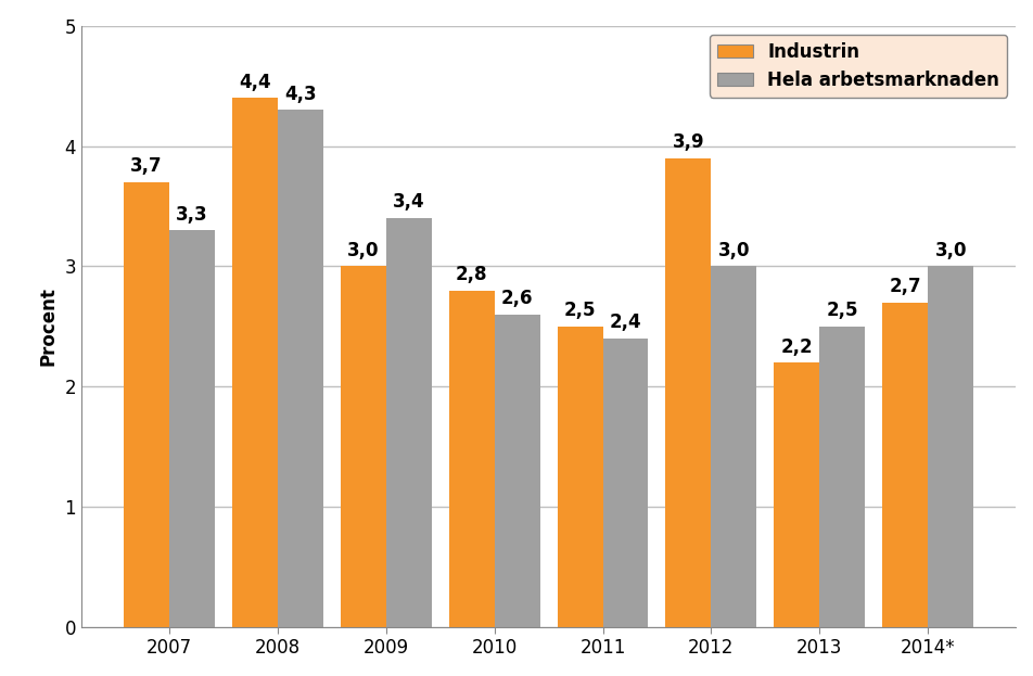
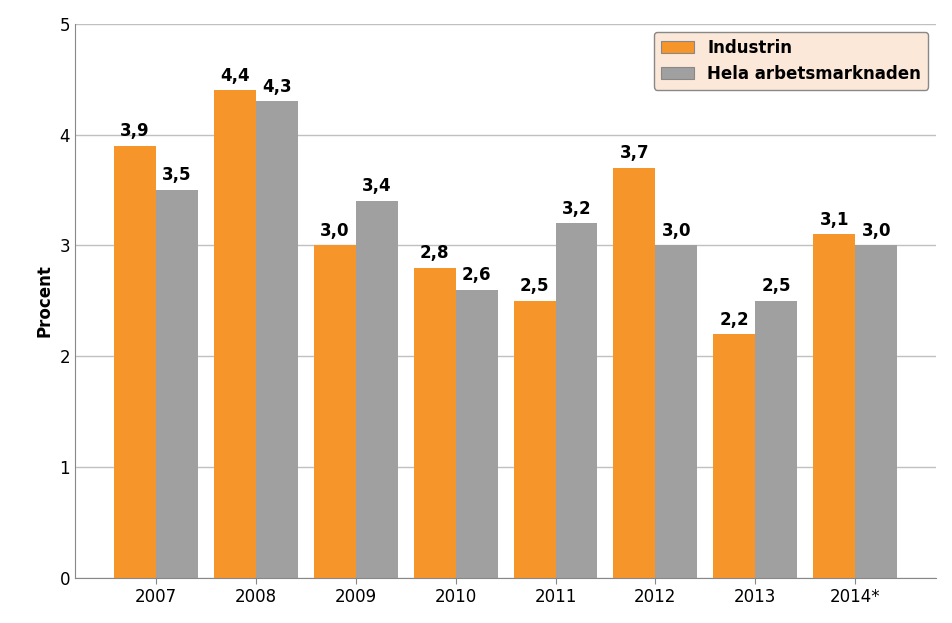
Industrin/2007: 3,7 -> 3,9
Hela arbetsmarknaden/2007: 3,3 -> 3,5
Hela arbetsmarknaden/2011: 2,4 -> 3,2
Industrin/2012: 3,9 -> 3,7
Industrin/2014*: 2,7 -> 3,1
